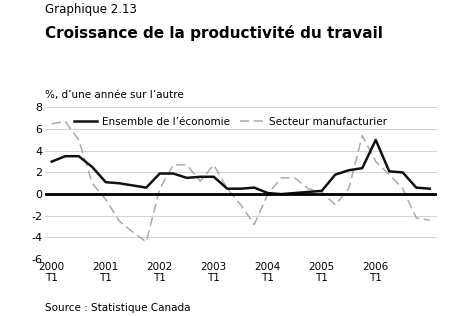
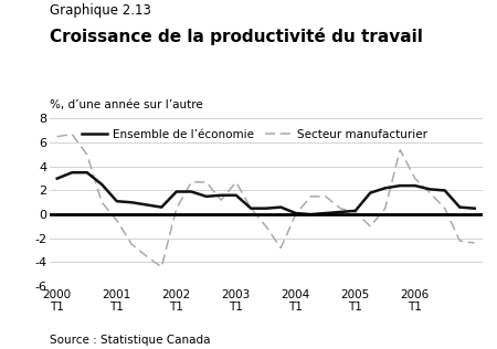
Ensemble de l’économie/2006 T1: 5.0 -> 2.4
